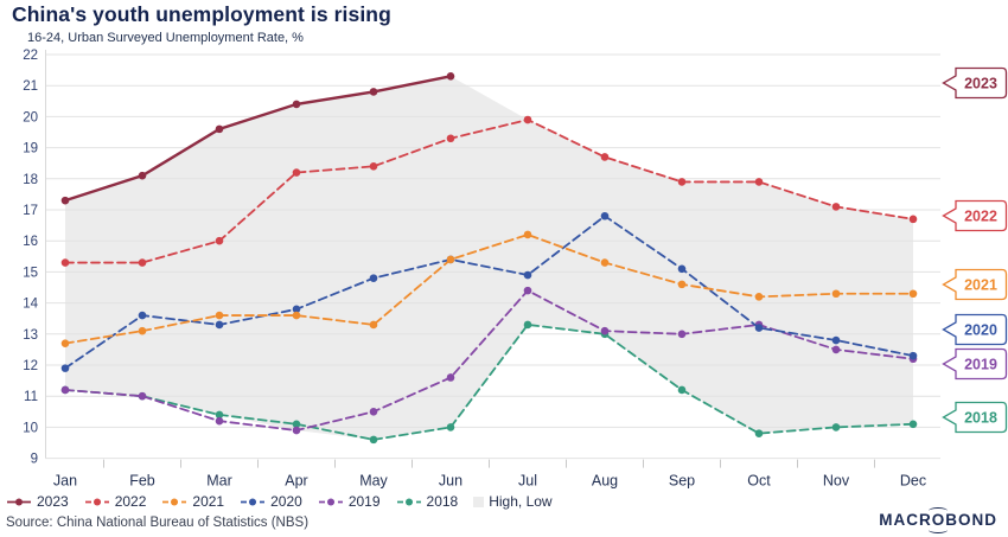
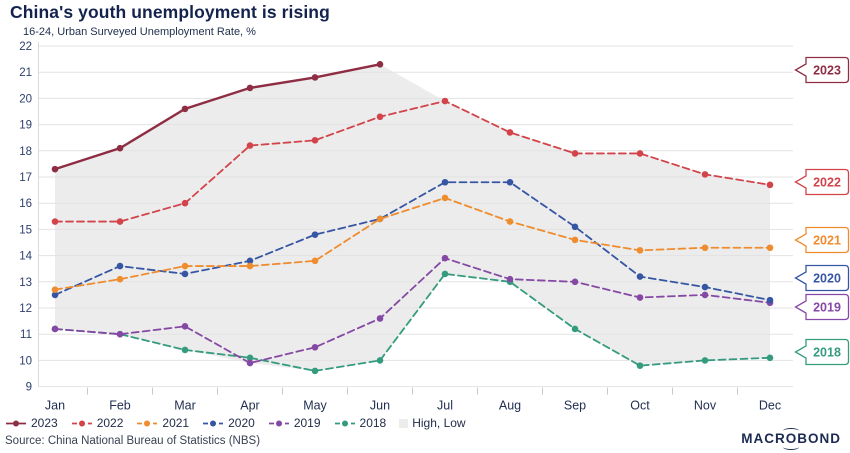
2020/Jan: 11.9 -> 12.5
2019/Mar: 10.2 -> 11.3
2021/May: 13.3 -> 13.8
2019/Jul: 14.4 -> 13.9
2020/Jul: 14.9 -> 16.8
2019/Oct: 13.3 -> 12.4
